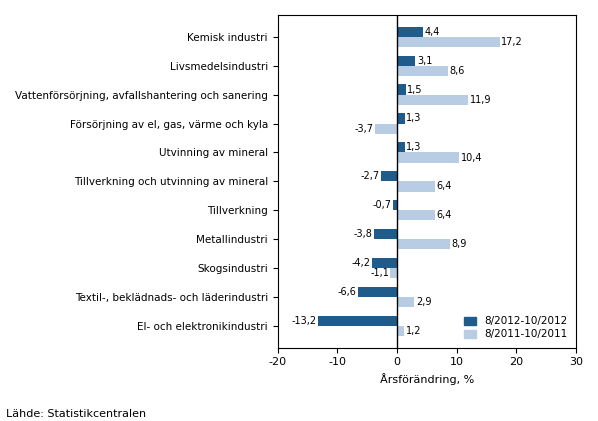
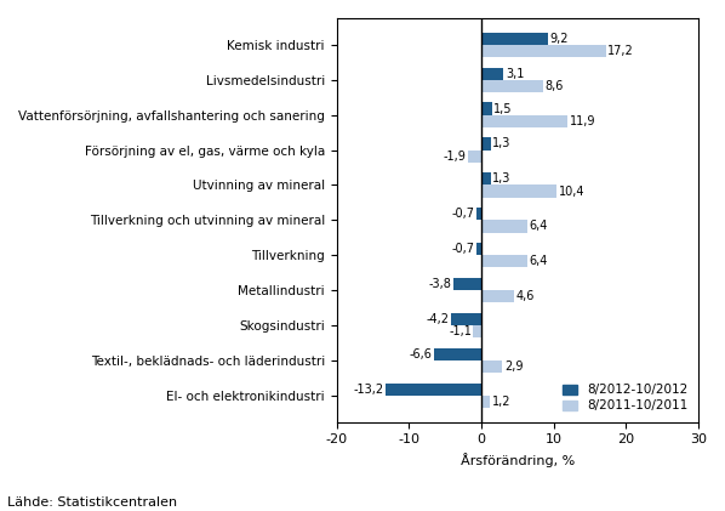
8/2012-10/2012/Kemisk industri: 4,4 -> 9,2
8/2011-10/2011/Försörjning av el, gas, värme och kyla: -3,7 -> -1,9
8/2012-10/2012/Tillverkning och utvinning av mineral: -2,7 -> -0,7
8/2011-10/2011/Metallindustri: 8,9 -> 4,6
